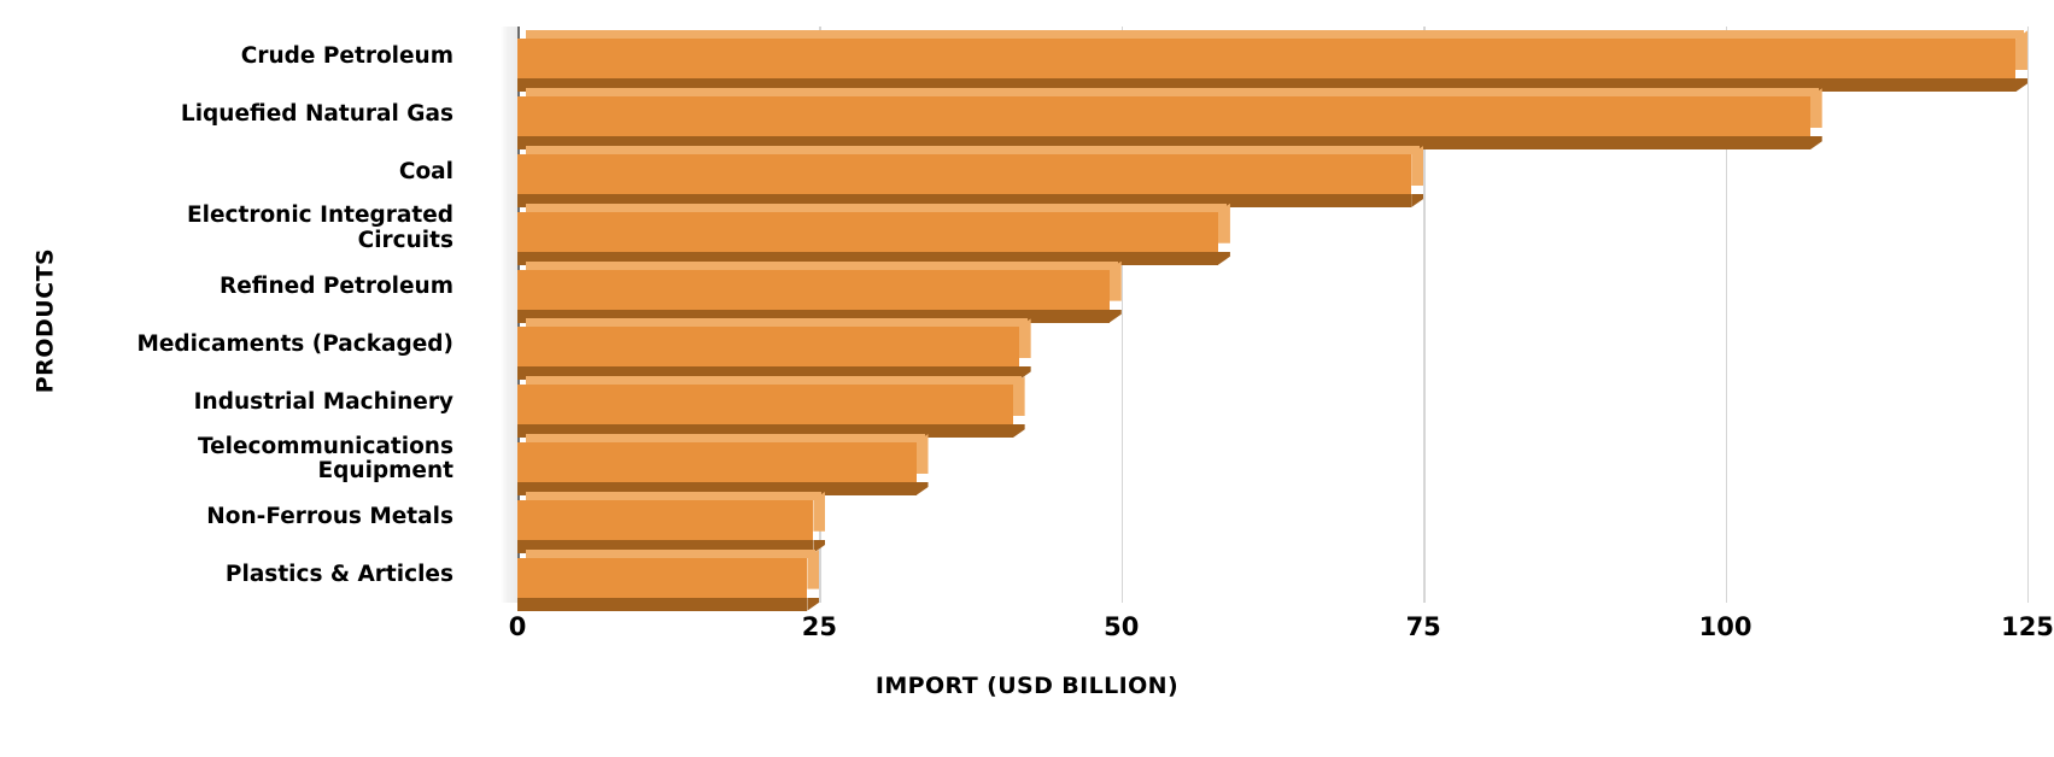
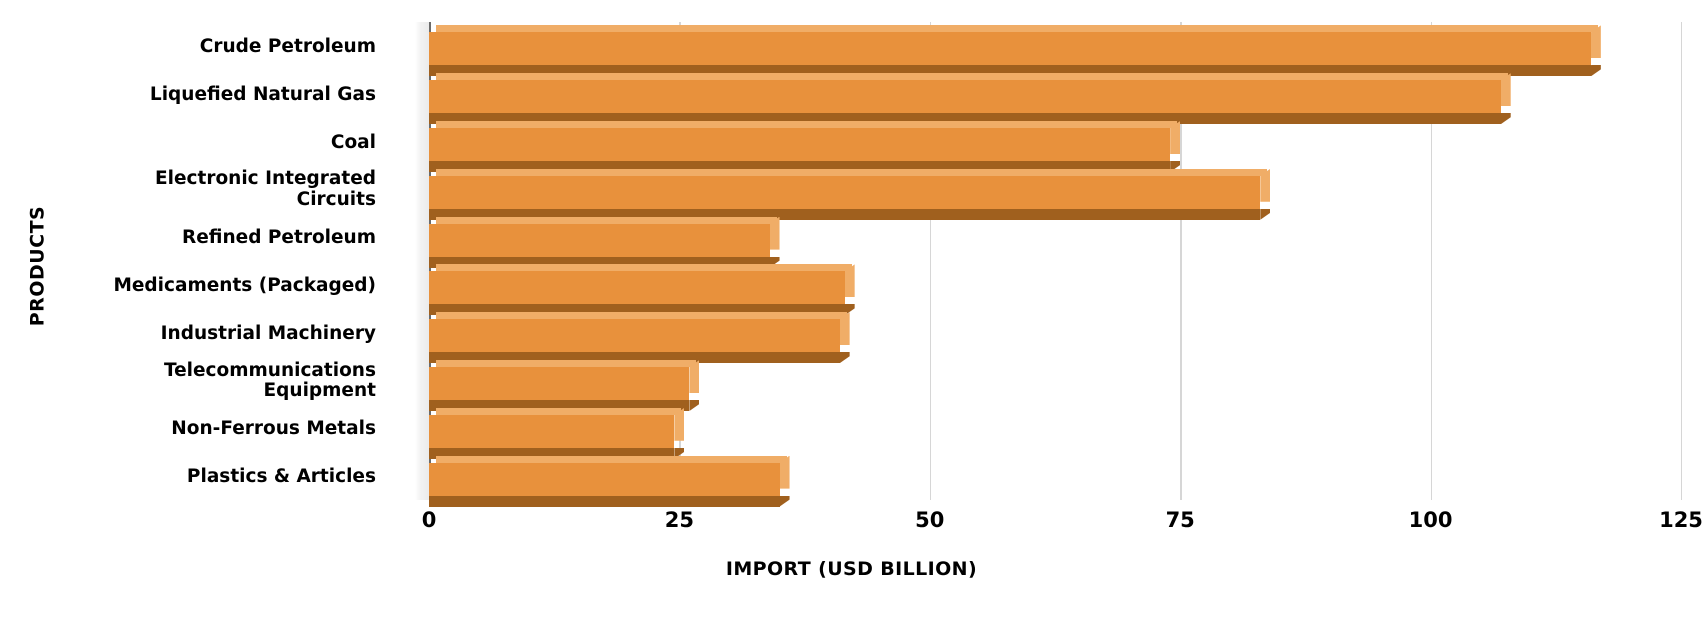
Crude Petroleum: 124 -> 116
Electronic Integrated Circuits: 58 -> 83
Refined Petroleum: 49 -> 34
Telecommunications Equipment: 33 -> 26
Plastics & Articles: 24 -> 35
